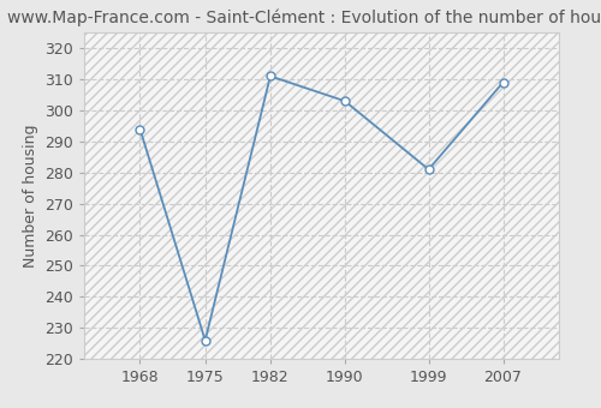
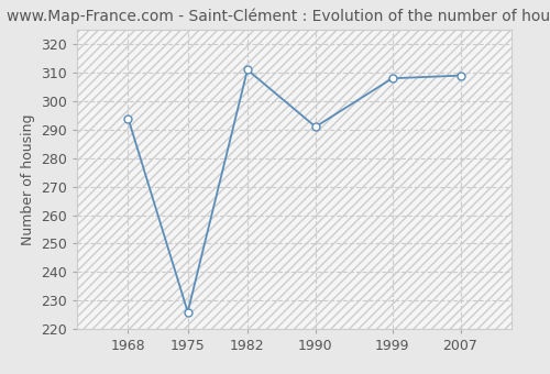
1990: 303 -> 291
1999: 281 -> 308
